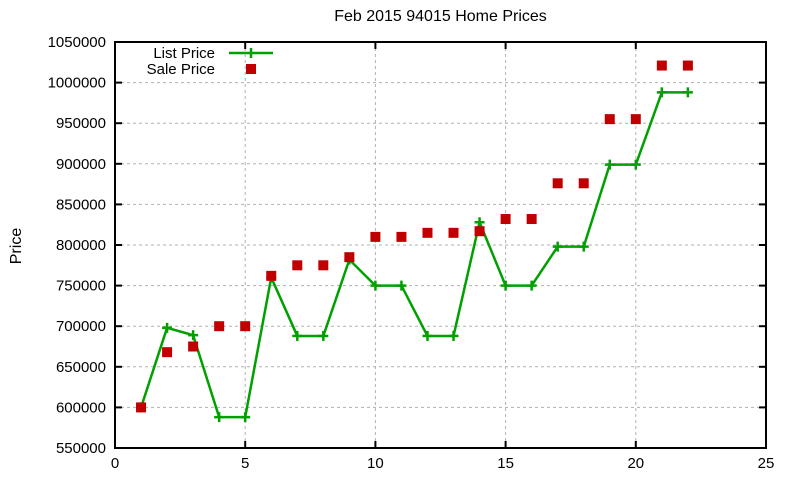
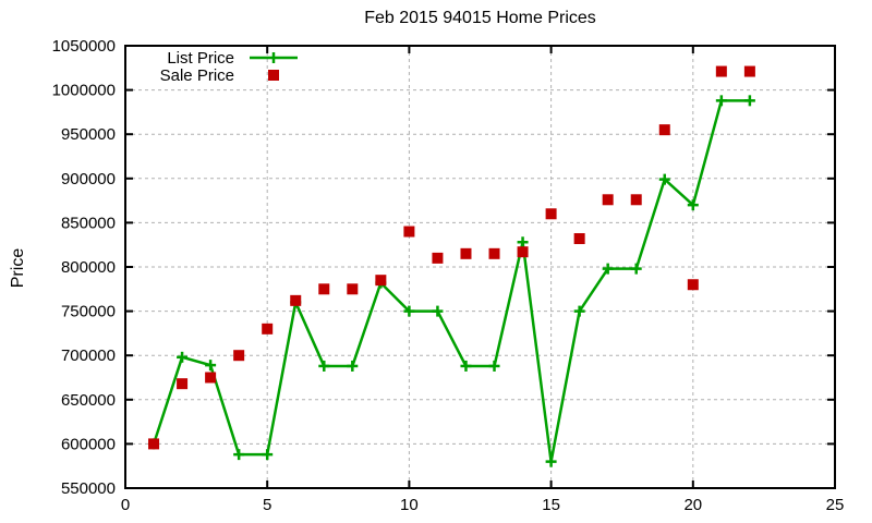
Sale Price/5: 700000 -> 730000
Sale Price/10: 810000 -> 840000
List Price/15: 750000 -> 580000
Sale Price/15: 830000 -> 860000
List Price/20: 900000 -> 870000
Sale Price/20: 960000 -> 780000
